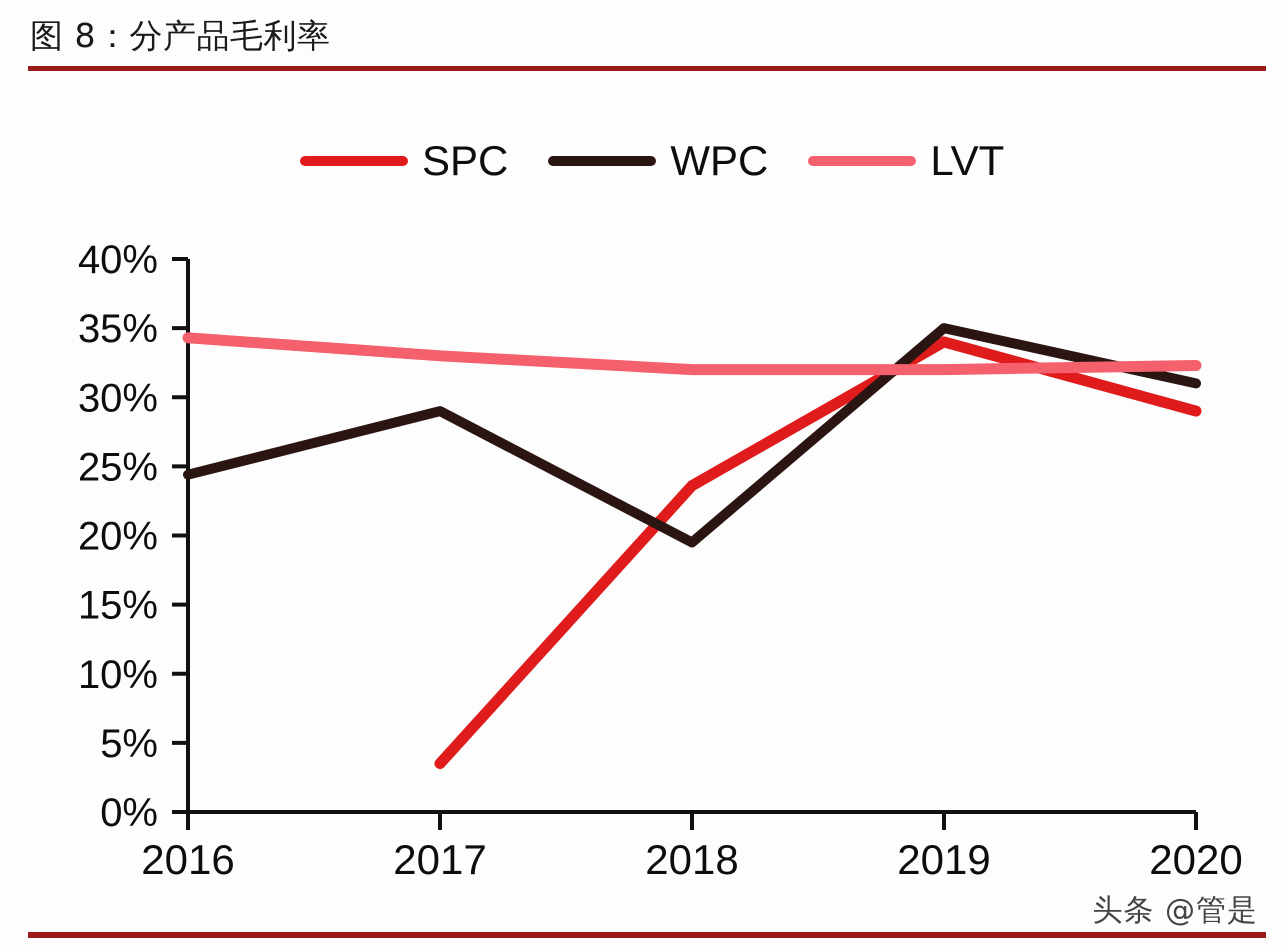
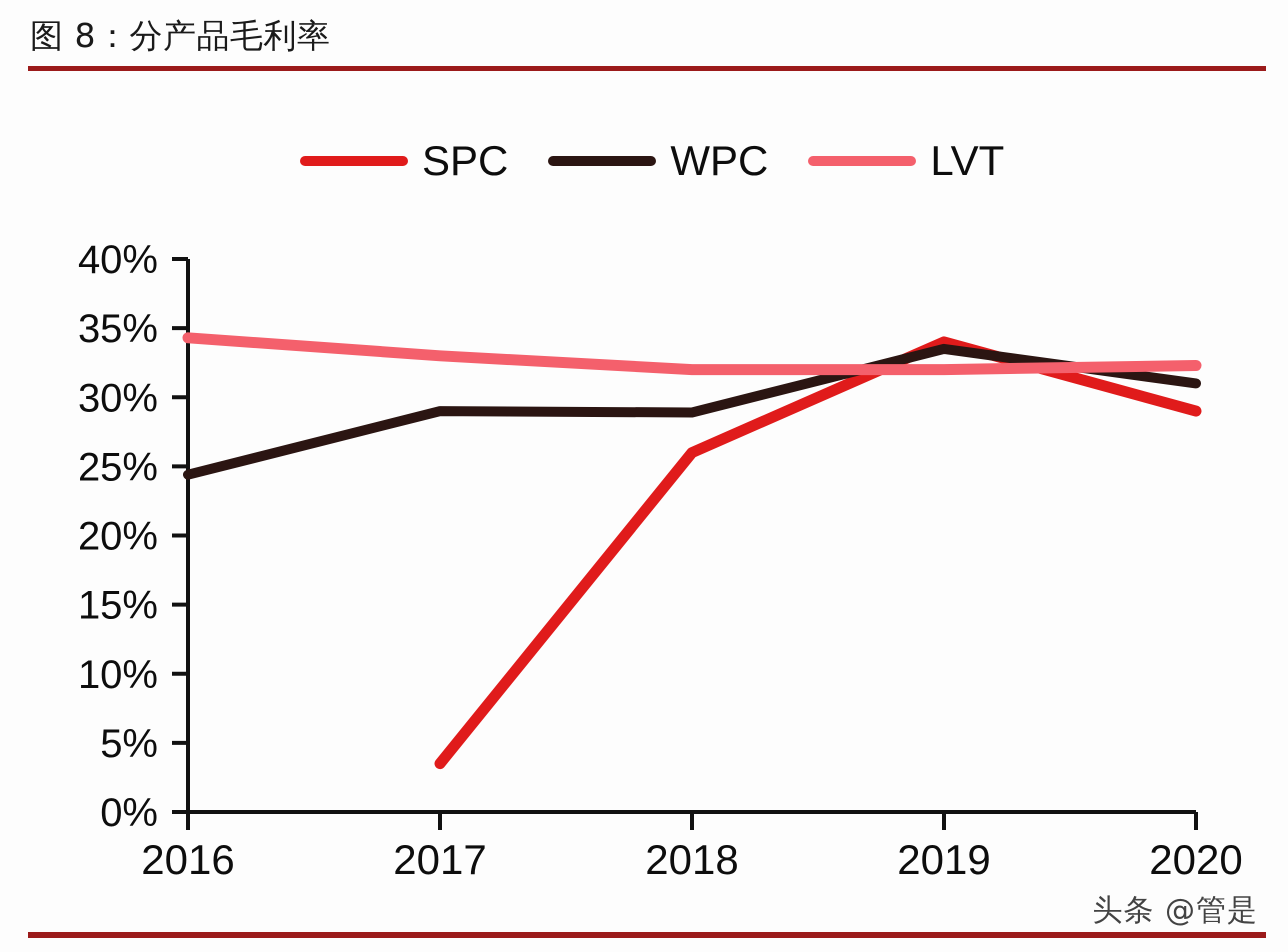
SPC/2018: 23.6% -> 26.0%
WPC/2018: 19.5% -> 28.9%
WPC/2019: 35.0% -> 33.5%
